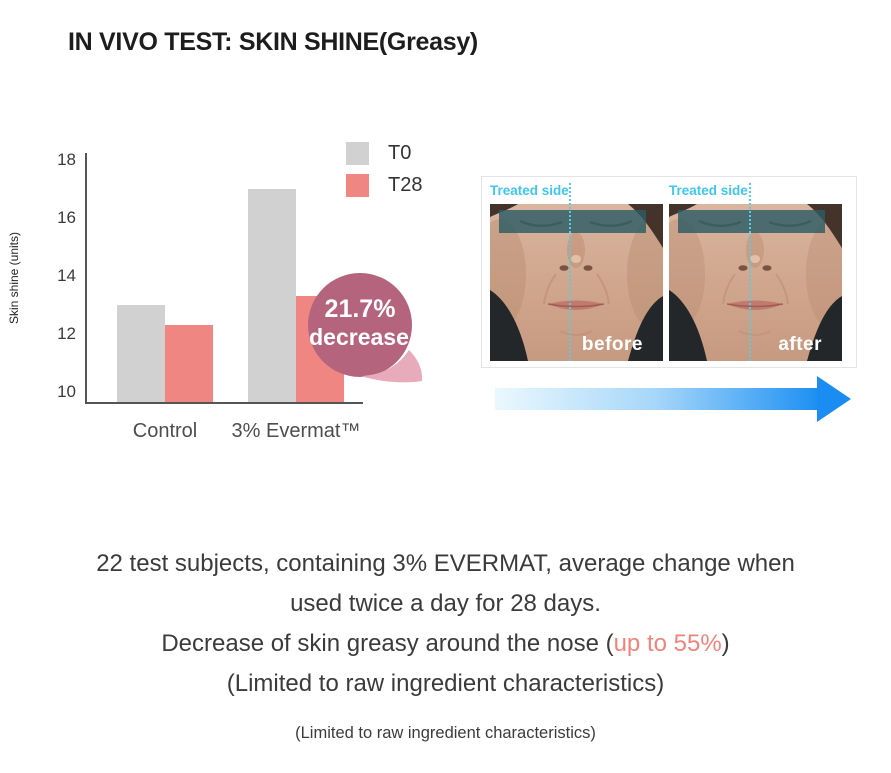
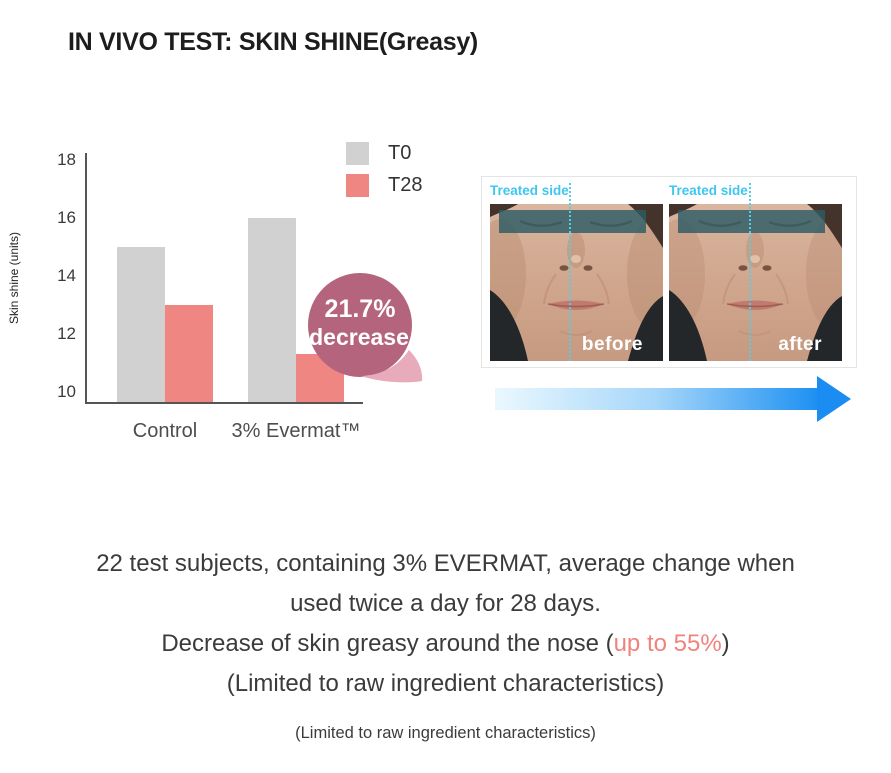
T0/Control: 13 -> 15
T28/Control: 12.3 -> 13.0
T0/3% Evermat™: 17 -> 16
T28/3% Evermat™: 13.3 -> 11.3
